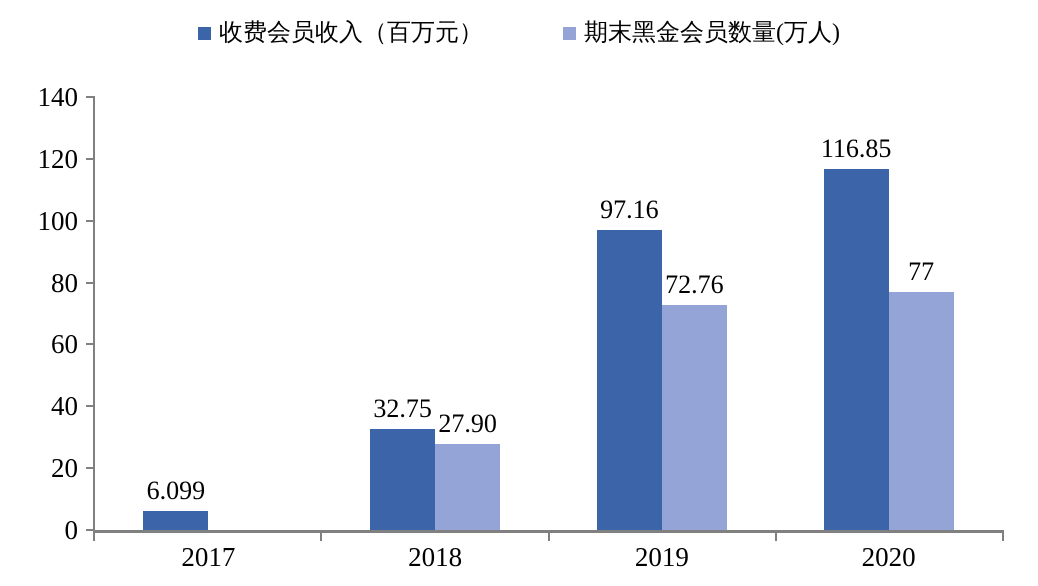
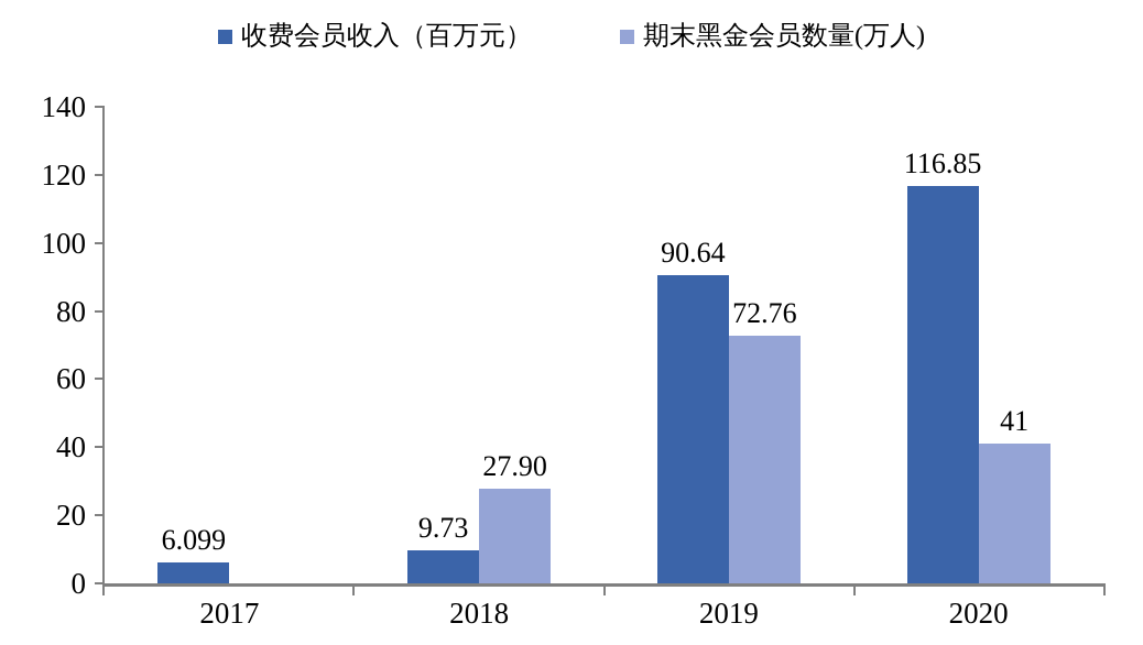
收费会员收入（百万元）/2018: 32.75 -> 9.73
收费会员收入（百万元）/2019: 97.16 -> 90.64
期末黑金会员数量(万人)/2020: 77 -> 41
